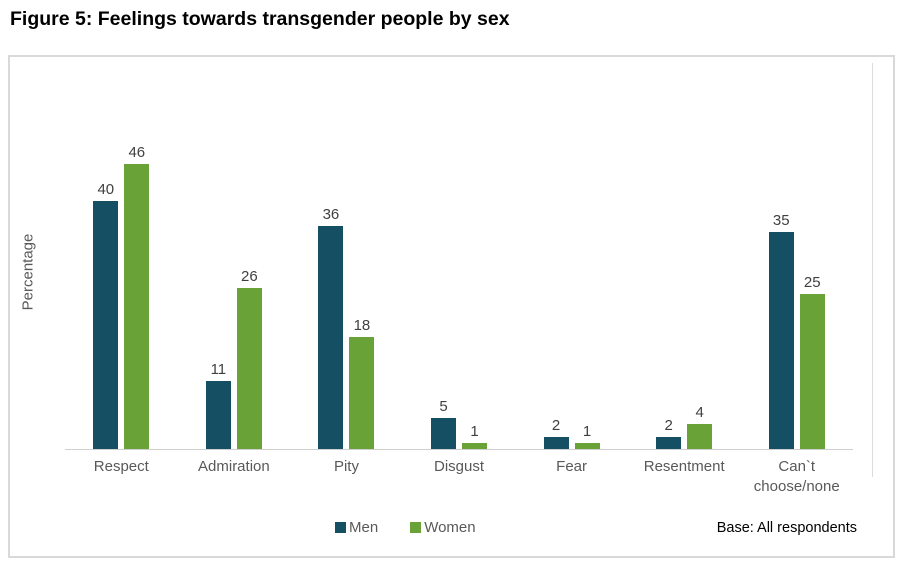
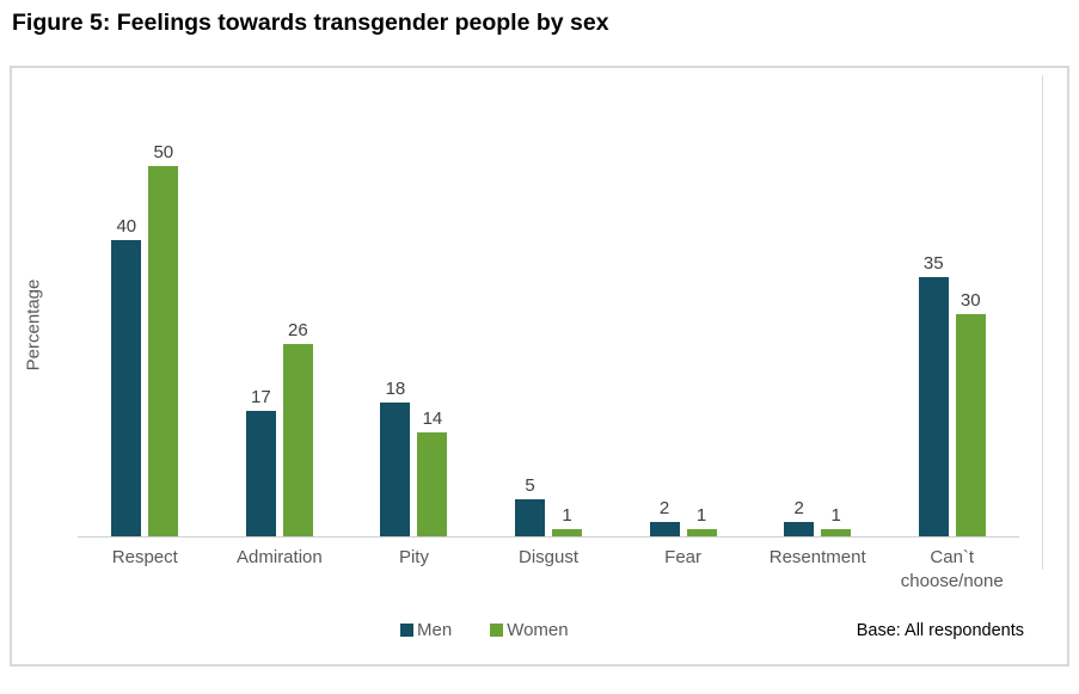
Women/Respect: 46 -> 50
Men/Admiration: 11 -> 17
Men/Pity: 36 -> 18
Women/Pity: 18 -> 14
Women/Resentment: 4 -> 1
Women/Can`t choose/none: 25 -> 30
